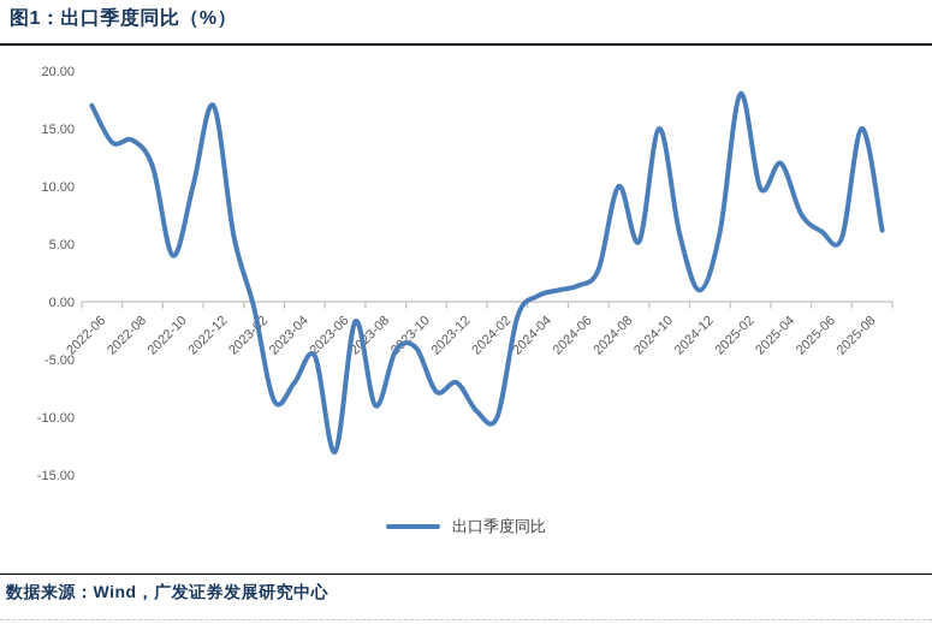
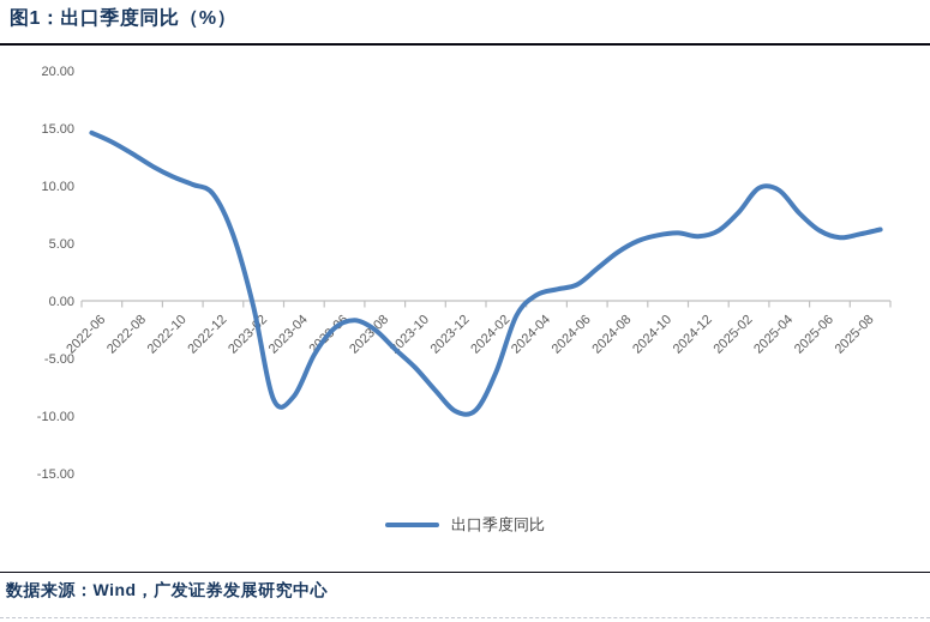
2022-06: 17 -> 15
2022-08: 14 -> 13
2022-10: 4 -> 11
2022-12: 17 -> 9
2023-04: -7 -> -8
2023-06: -13 -> -2
2023-08: -9 -> -2
2023-10: -4 -> -6
2023-12: -7 -> -10
2024-02: -10 -> -6
2024-08: 10 -> 4
2024-10: 15 -> 6
2024-12: 1 -> 6
2025-02: 18 -> 8
2025-04: 12 -> 10
2025-08: 15 -> 6
